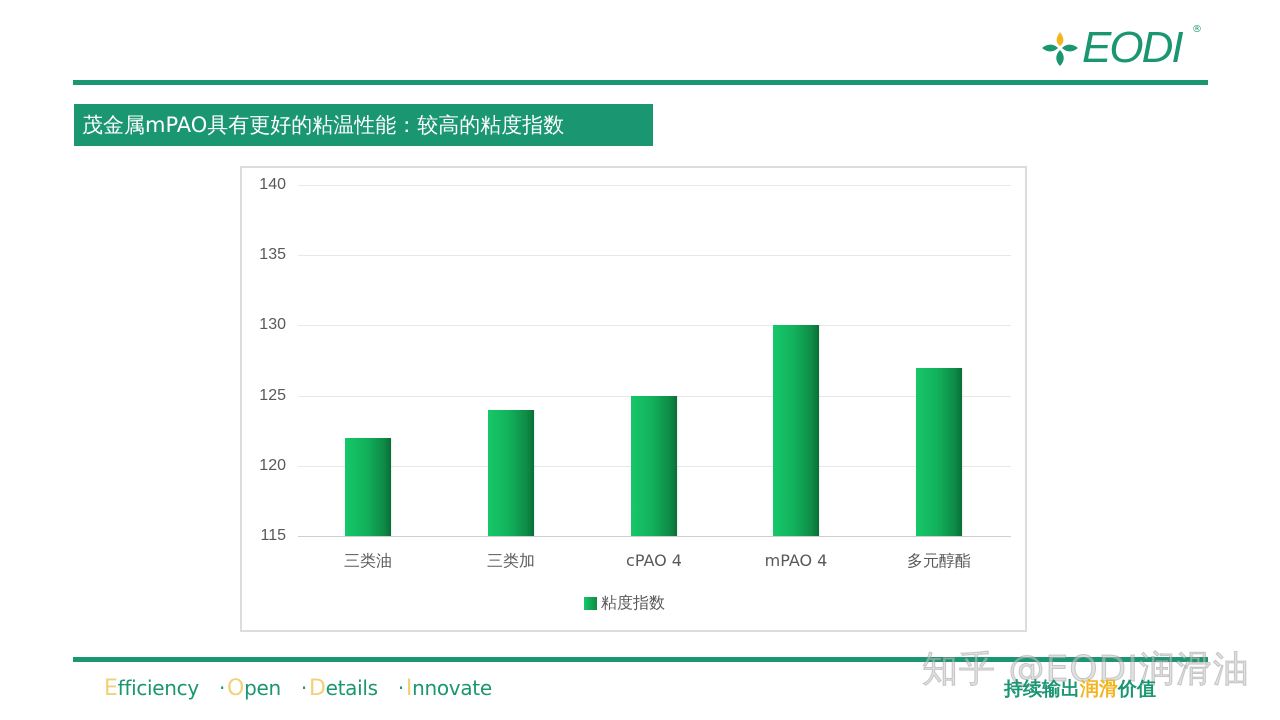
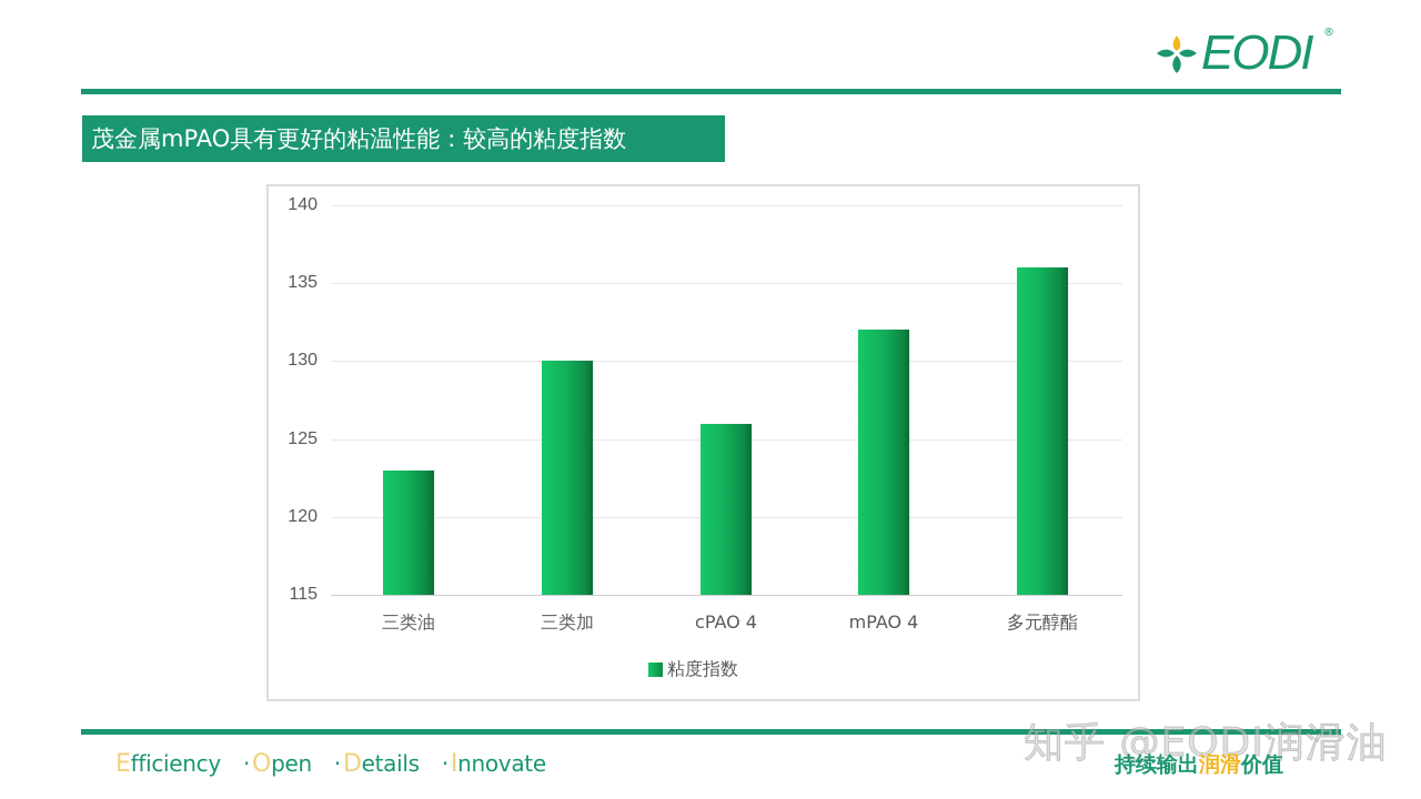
三类油: 122 -> 123
三类加: 124 -> 130
cPAO 4: 125 -> 126
mPAO 4: 130 -> 132
多元醇酯: 127 -> 136
